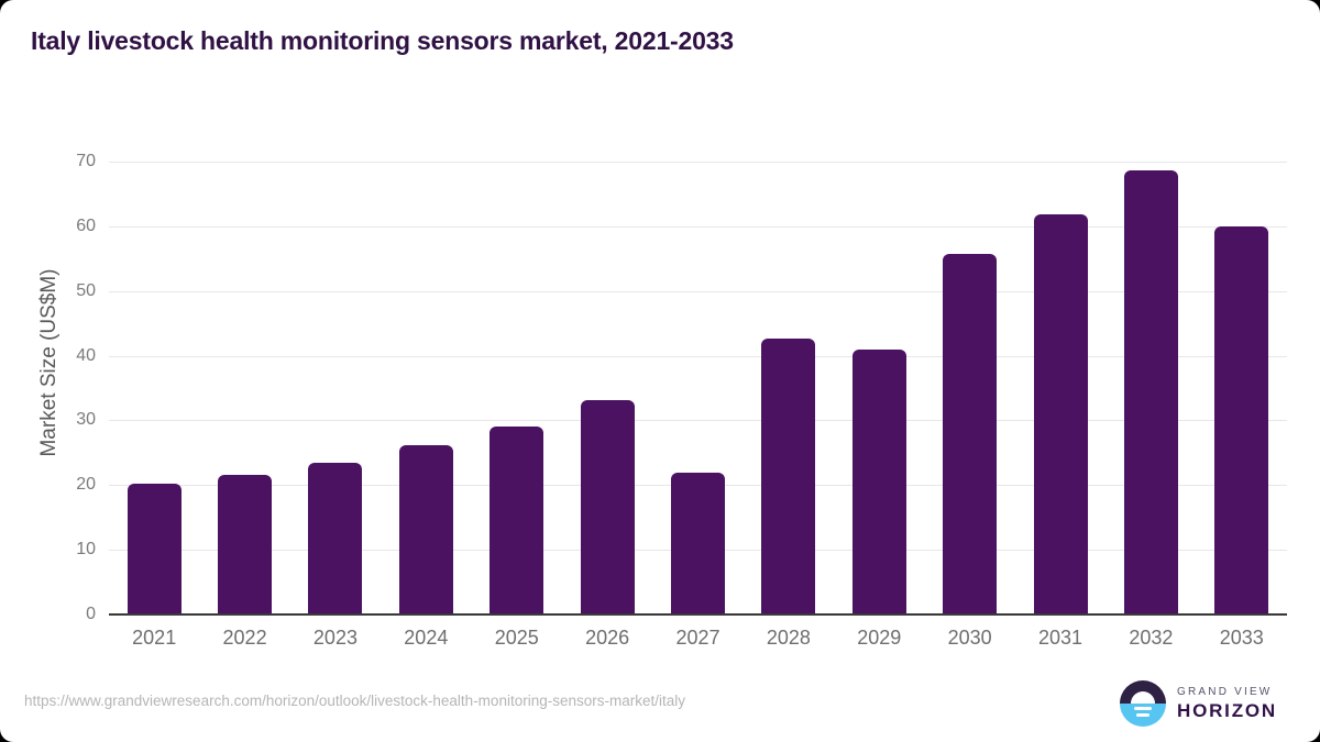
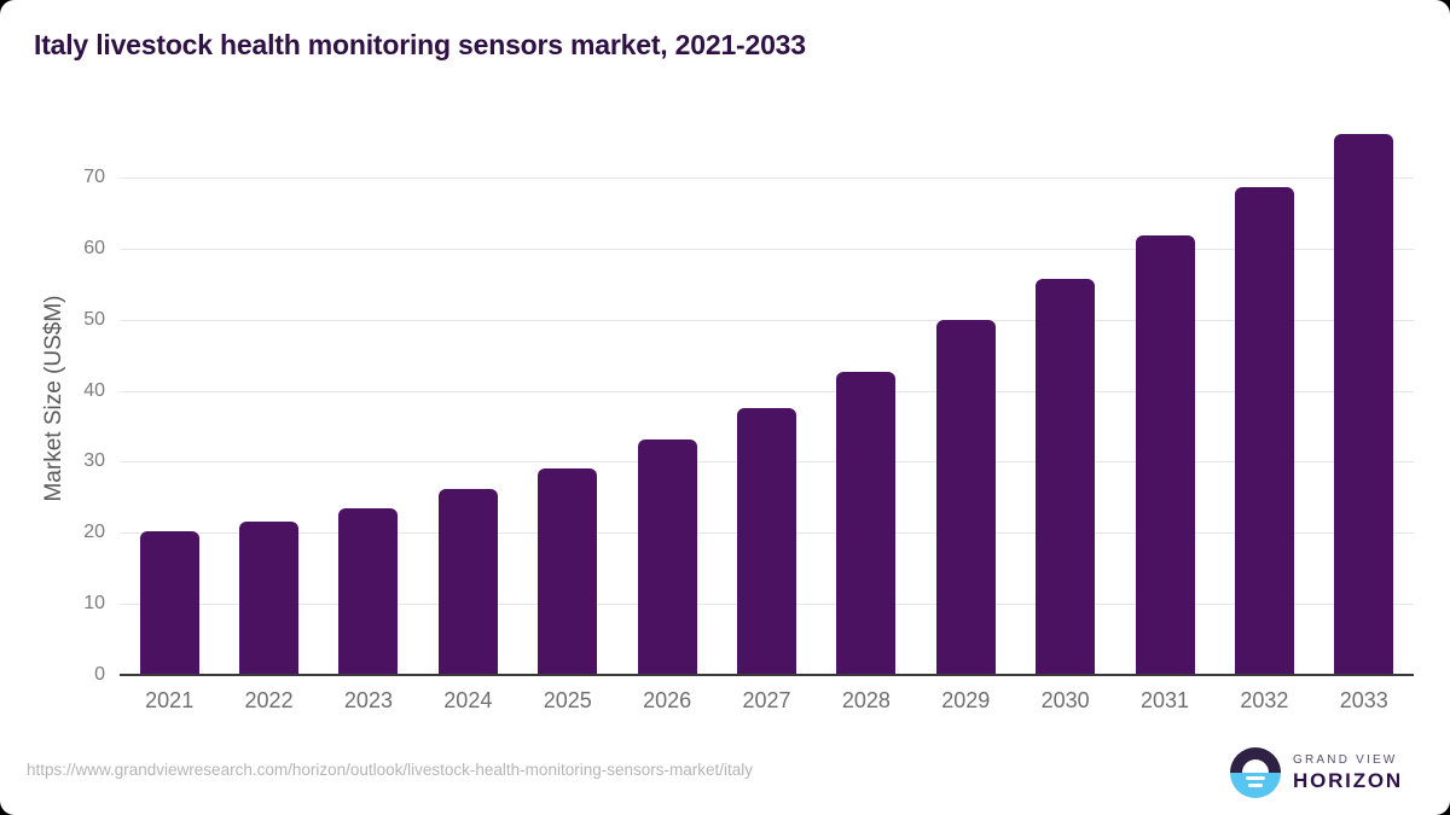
2027: 22 -> 38
2029: 41 -> 50
2033: 60 -> 76
